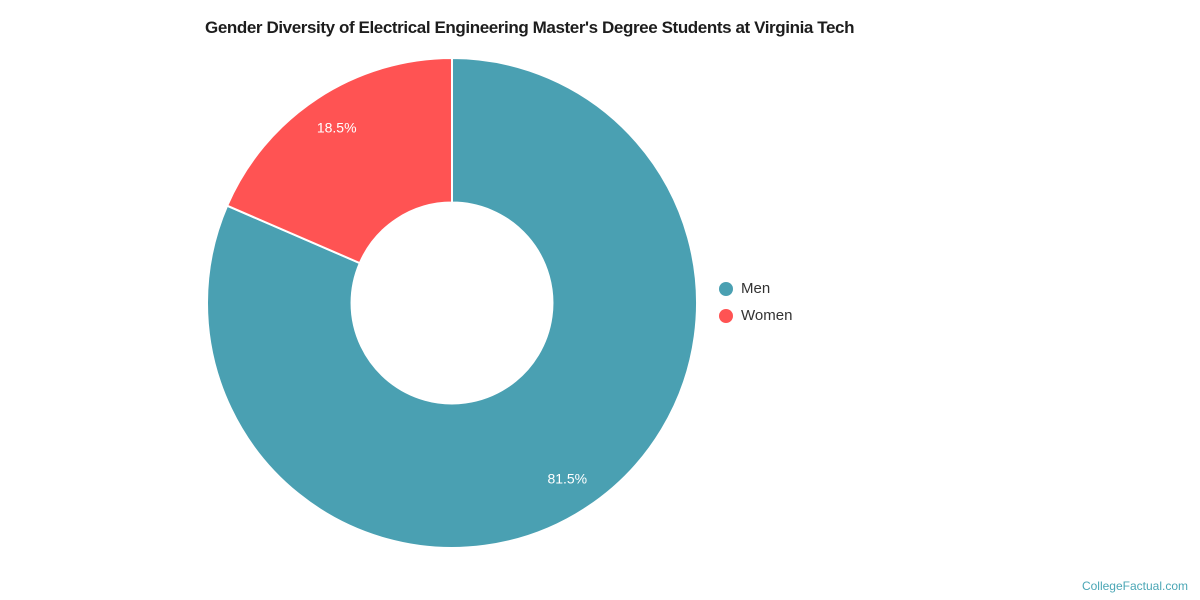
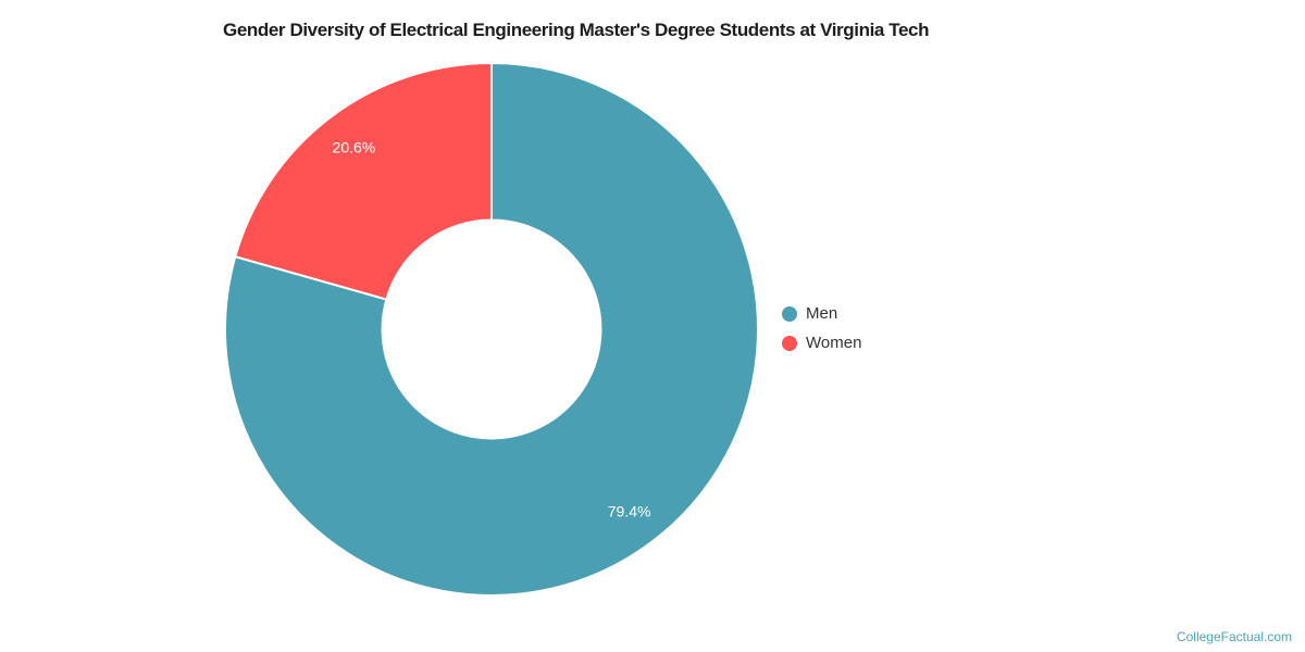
Men: 81.5% -> 79.4%
Women: 18.5% -> 20.6%
